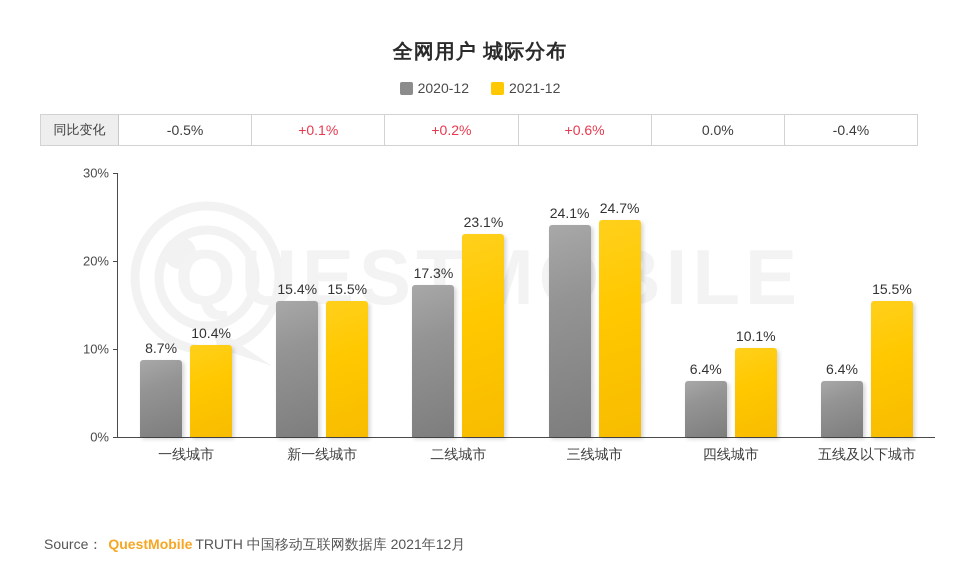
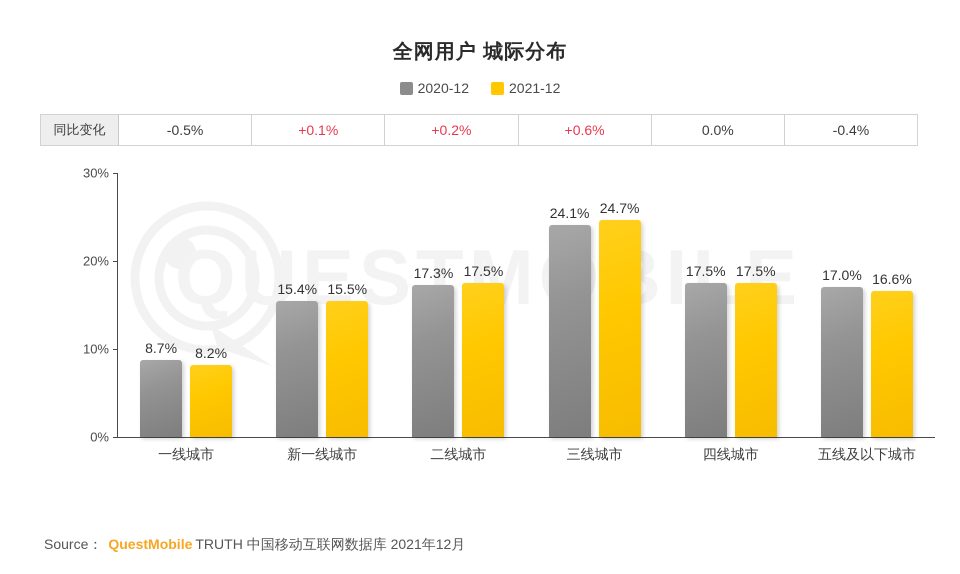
2021-12/一线城市: 10.4% -> 8.2%
2021-12/二线城市: 23.1% -> 17.5%
2020-12/四线城市: 6.4% -> 17.5%
2021-12/四线城市: 10.1% -> 17.5%
2020-12/五线及以下城市: 6.4% -> 17.0%
2021-12/五线及以下城市: 15.5% -> 16.6%
